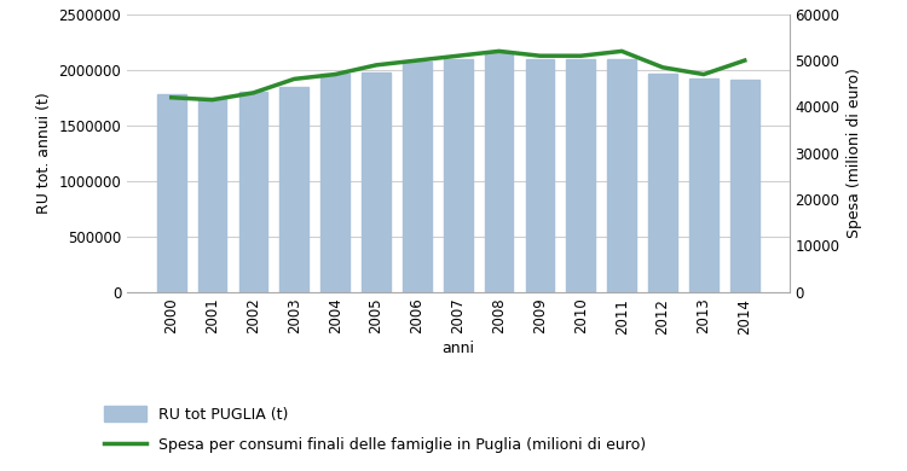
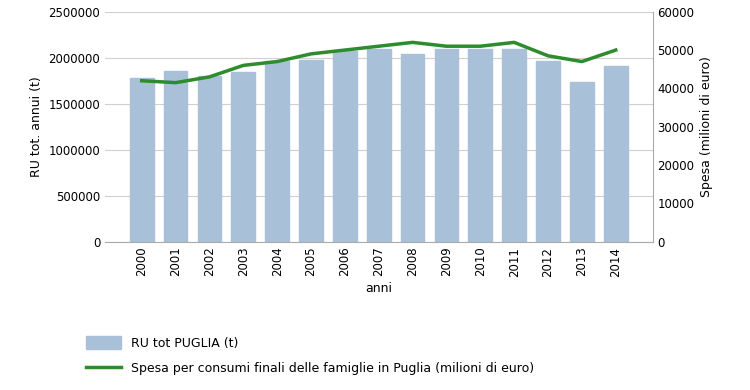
RU tot PUGLIA (t)/2001: 1750000 -> 1860000
RU tot PUGLIA (t)/2008: 2150000 -> 2040000
RU tot PUGLIA (t)/2013: 1920000 -> 1740000
